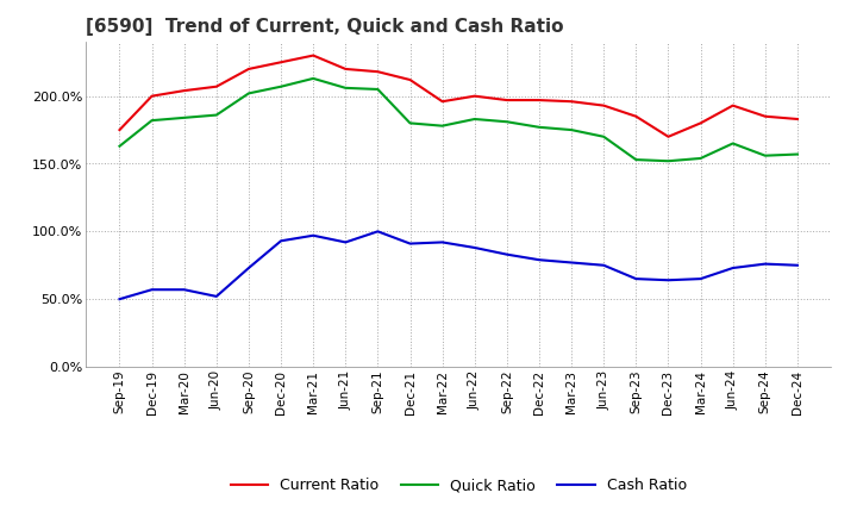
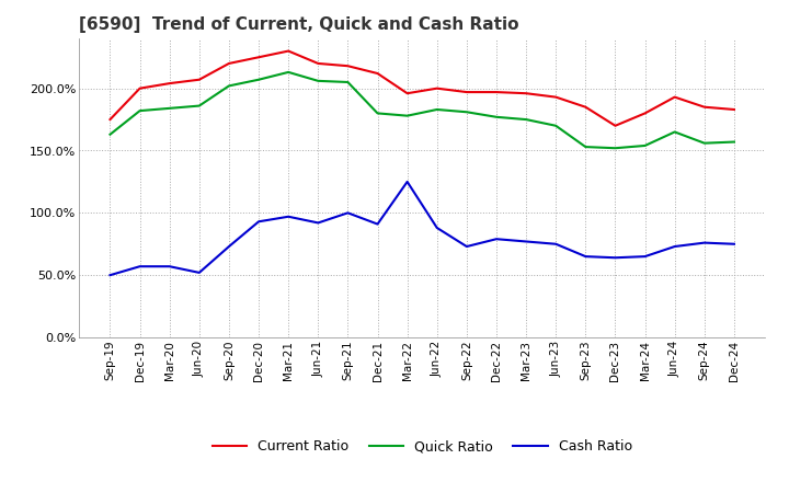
Cash Ratio/Mar-22: 92% -> 125%
Cash Ratio/Sep-22: 83% -> 73%
